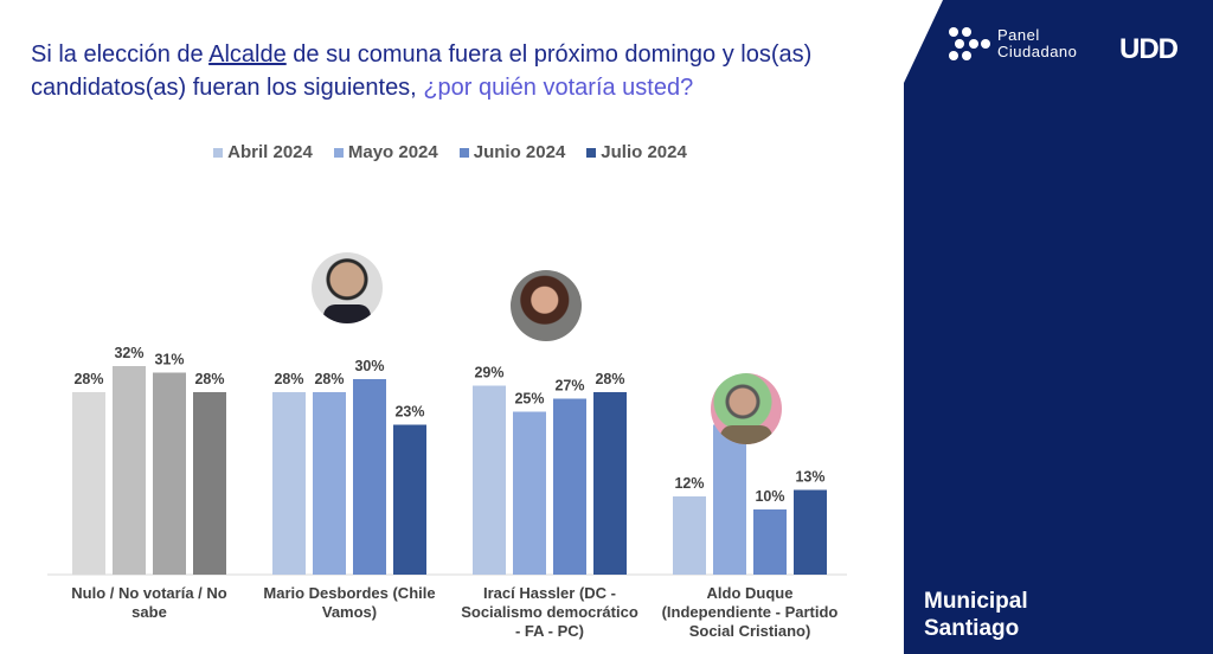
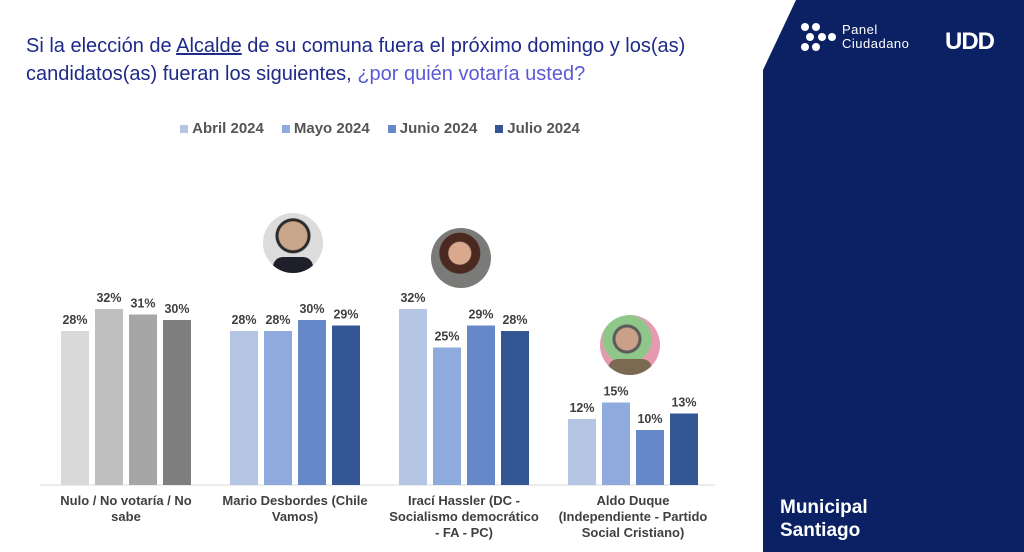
Julio 2024/Nulo / No votaría / No sabe: 28% -> 30%
Julio 2024/Mario Desbordes (Chile Vamos): 23% -> 29%
Abril 2024/Irací Hassler (DC - Socialismo democrático - FA - PC): 29% -> 32%
Junio 2024/Irací Hassler (DC - Socialismo democrático - FA - PC): 27% -> 29%
Mayo 2024/Aldo Duque (Independiente - Partido Social Cristiano): 23% -> 15%
